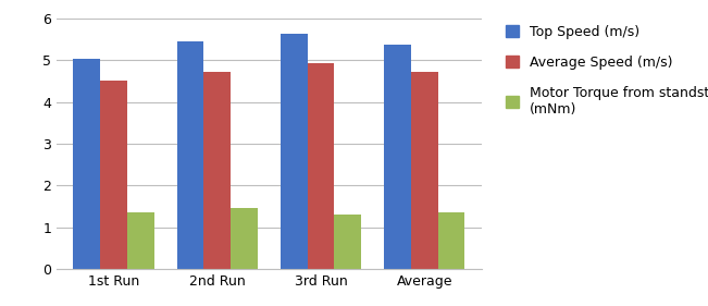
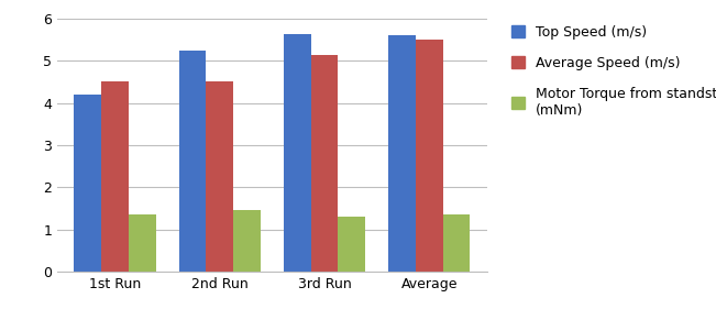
Top Speed (m/s)/1st Run: 5.02 -> 4.20
Top Speed (m/s)/2nd Run: 5.45 -> 5.25
Average Speed (m/s)/2nd Run: 4.72 -> 4.50
Average Speed (m/s)/3rd Run: 4.92 -> 5.15
Top Speed (m/s)/Average: 5.37 -> 5.60
Average Speed (m/s)/Average: 4.72 -> 5.50
